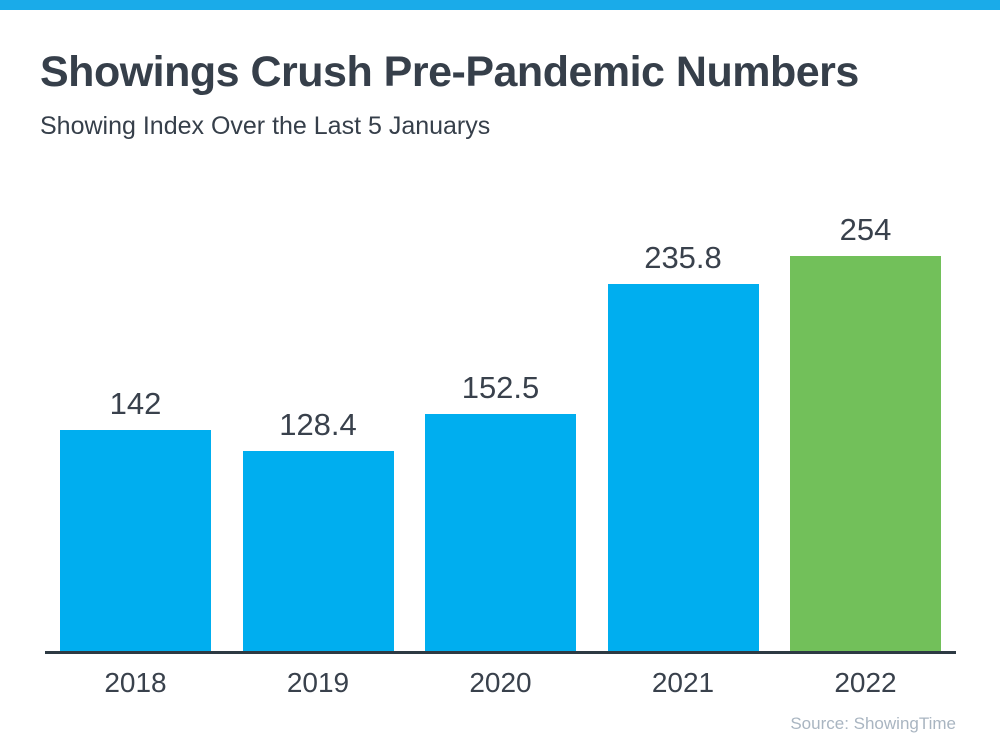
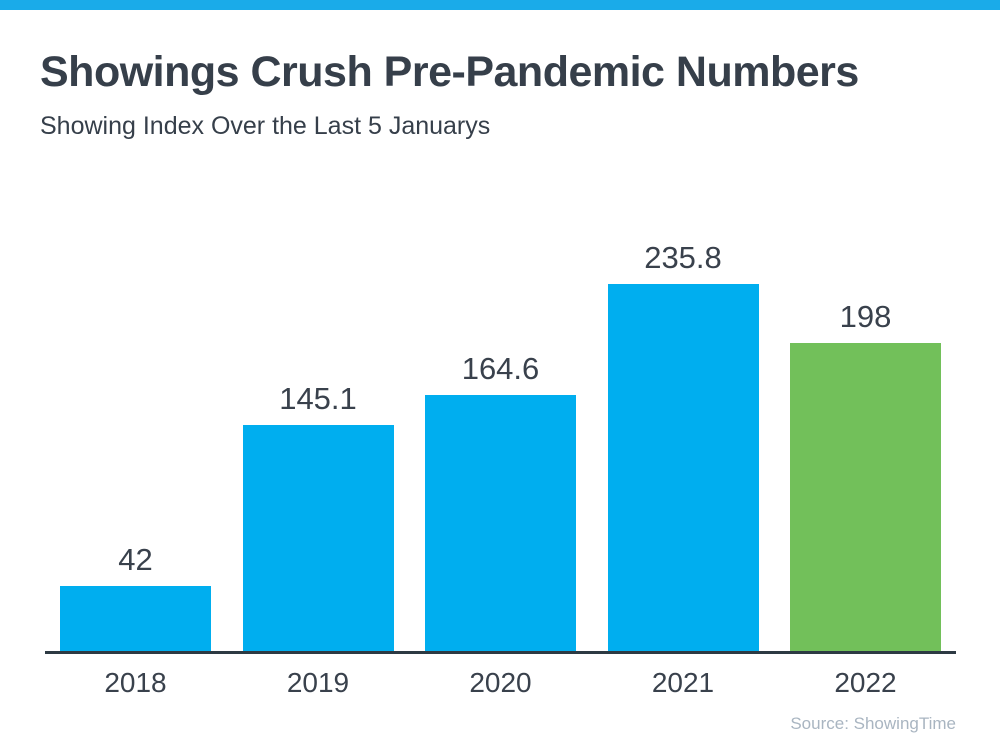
2018: 142 -> 42
2019: 128.4 -> 145.1
2020: 152.5 -> 164.6
2022: 254 -> 198
